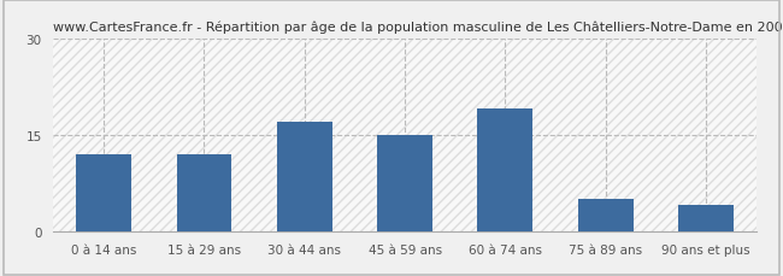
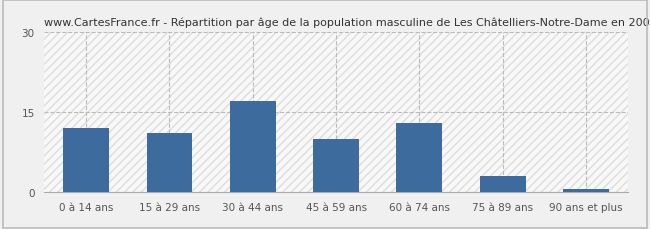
15 à 29 ans: 12.0 -> 11.0
45 à 59 ans: 15.0 -> 10.0
60 à 74 ans: 19.0 -> 13.0
75 à 89 ans: 5.0 -> 3.0
90 ans et plus: 4.2 -> 0.5
